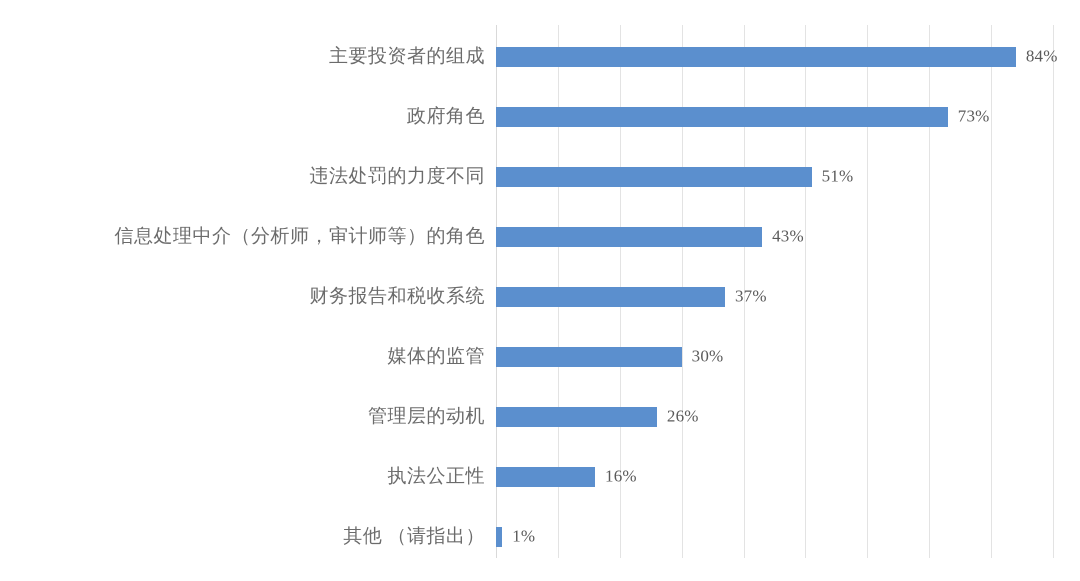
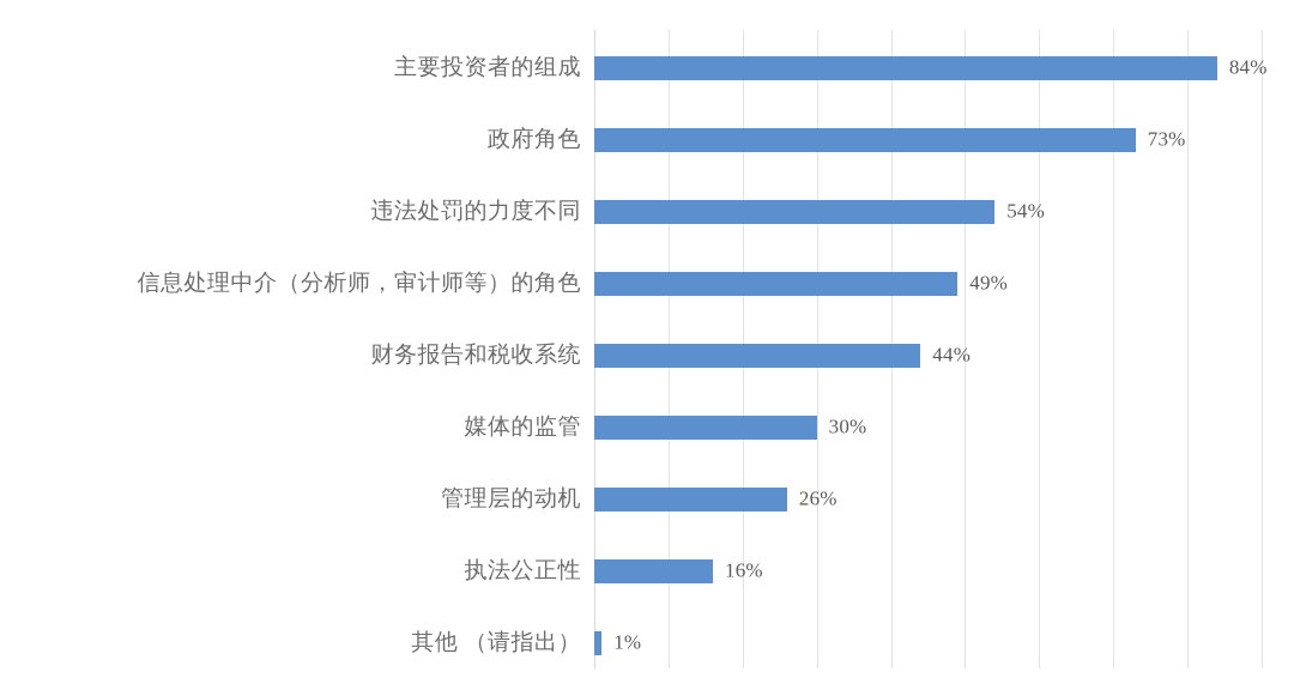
违法处罚的力度不同: 51% -> 54%
信息处理中介（分析师，审计师等）的角色: 43% -> 49%
财务报告和税收系统: 37% -> 44%
